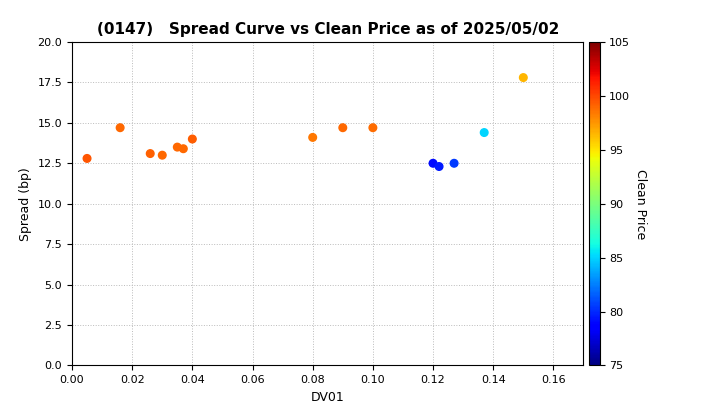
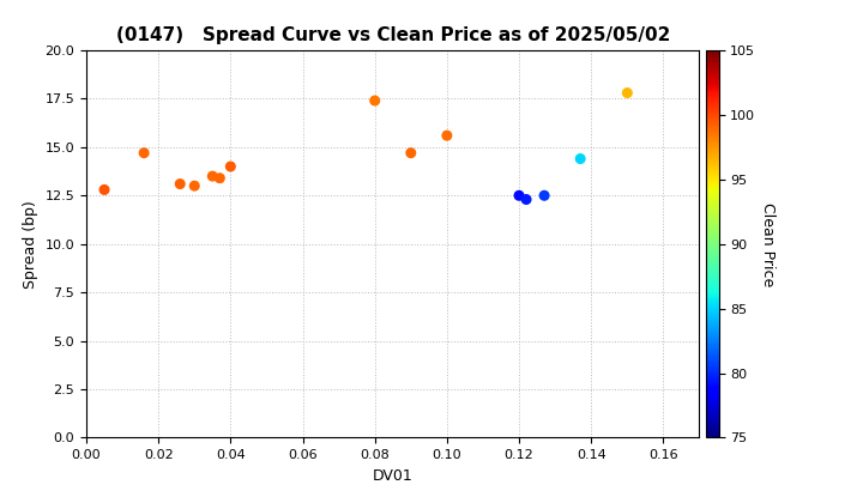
0.08: 14.1 -> 17.4
0.10: 14.7 -> 15.6
